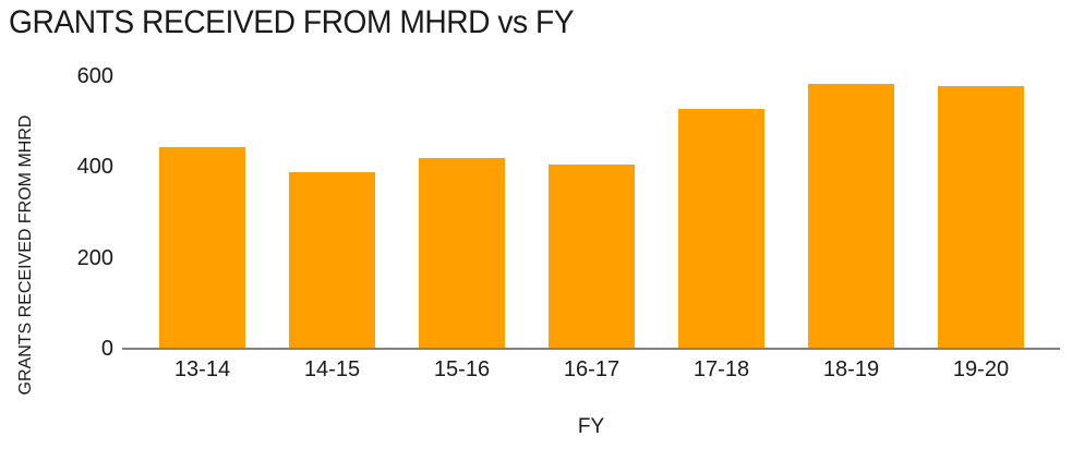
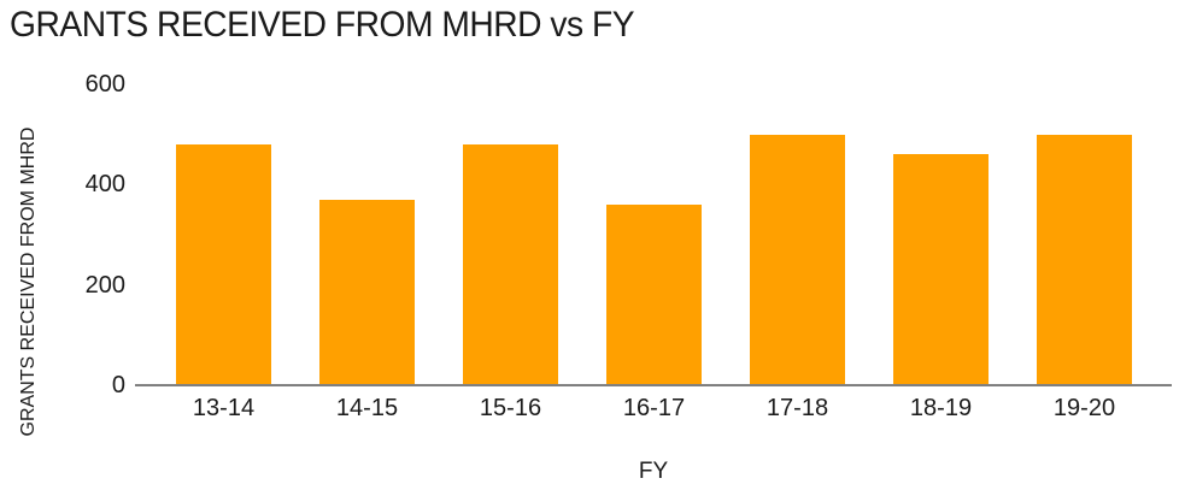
13-14: 440 -> 480
14-15: 390 -> 370
15-16: 420 -> 480
16-17: 400 -> 360
17-18: 530 -> 500
18-19: 580 -> 460
19-20: 580 -> 500
